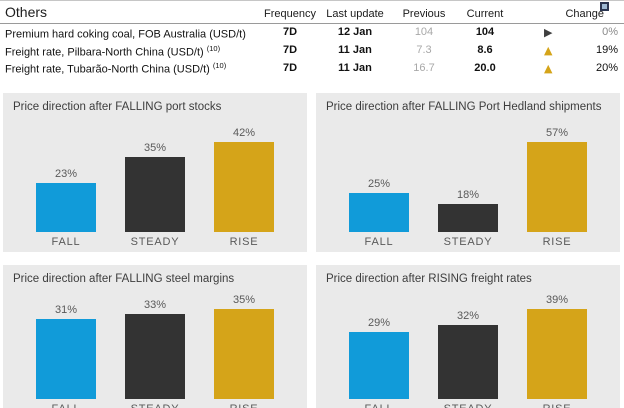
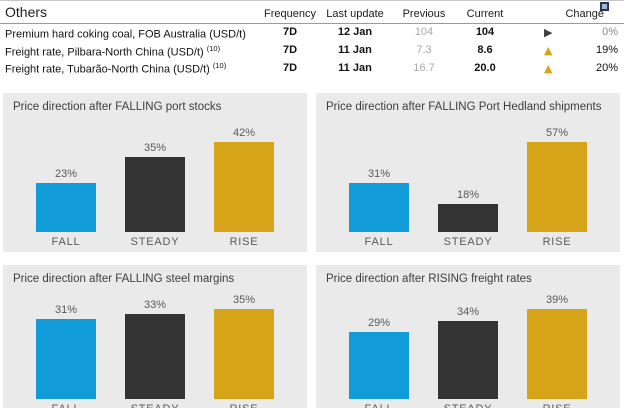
Price direction after FALLING Port Hedland shipments/FALL: 25% -> 31%
Price direction after RISING freight rates/STEADY: 32% -> 34%
